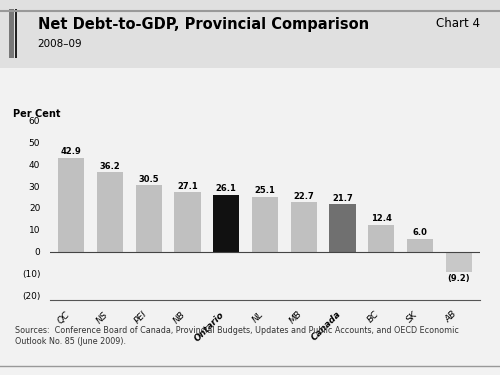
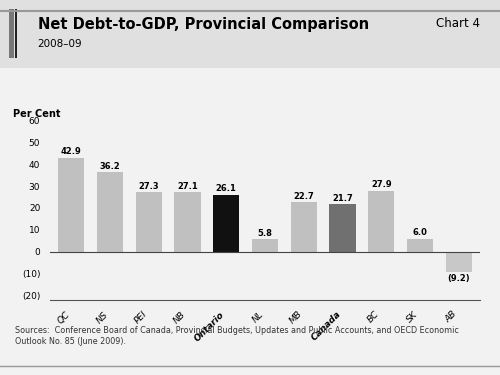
PEI: 30.5 -> 27.3
NL: 25.1 -> 5.8
BC: 12.4 -> 27.9
